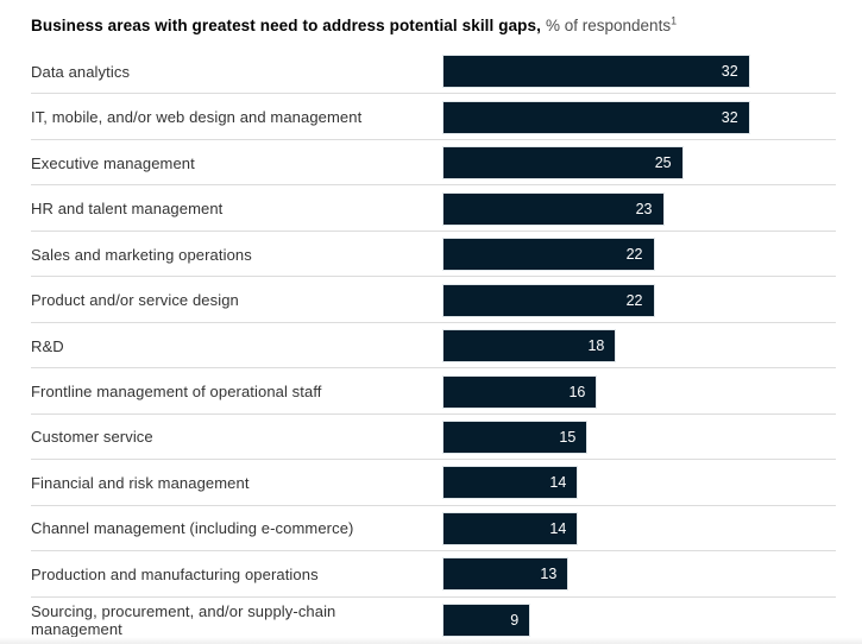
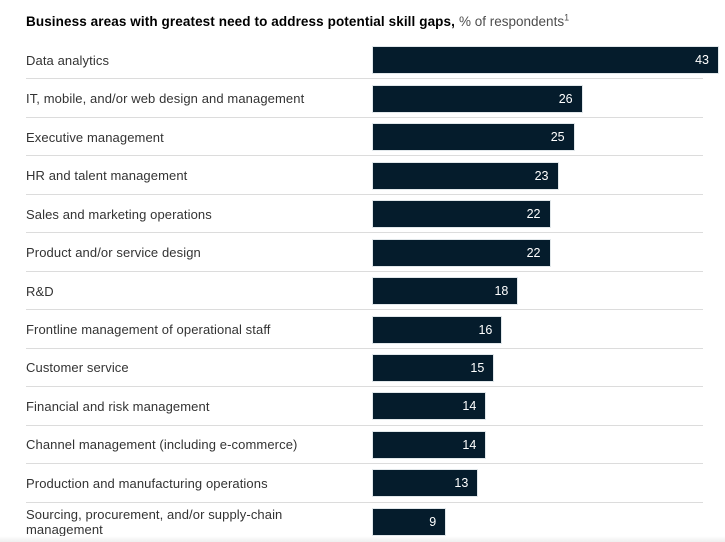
Data analytics: 32 -> 43
IT, mobile, and/or web design and management: 32 -> 26
